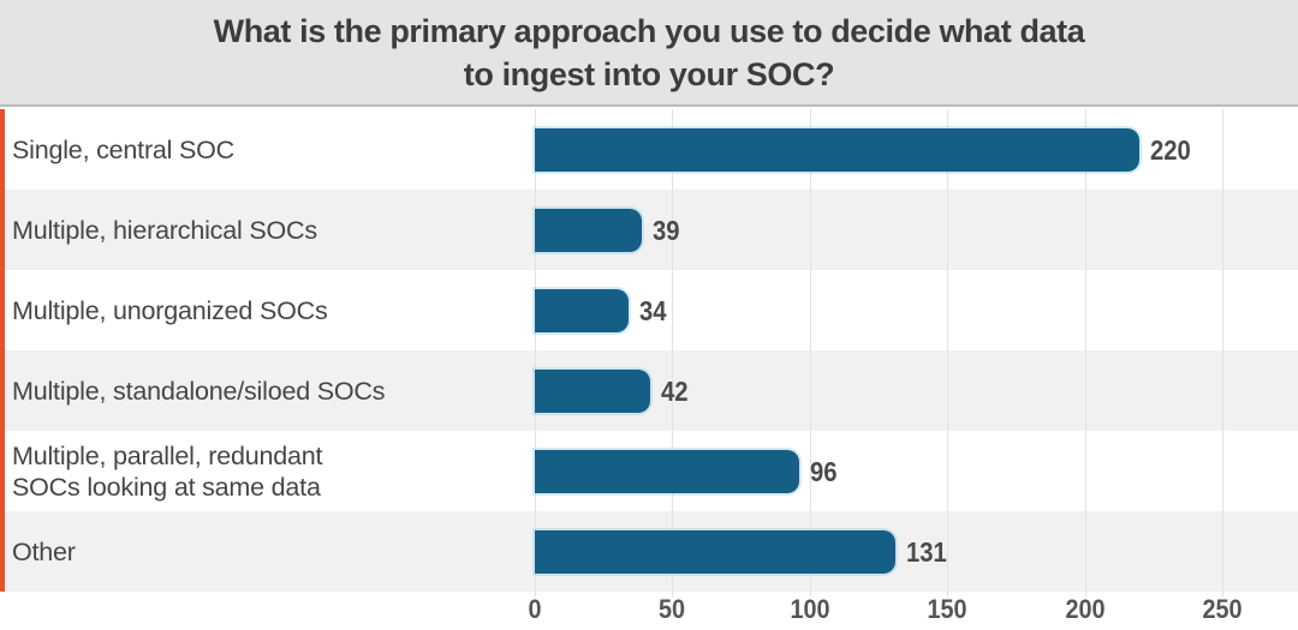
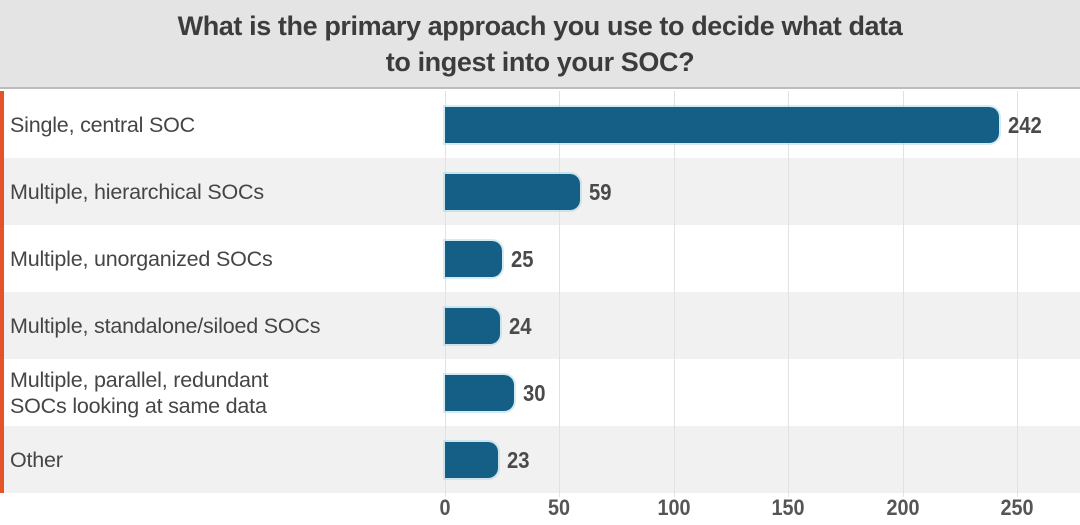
Single, central SOC: 220 -> 242
Multiple, hierarchical SOCs: 39 -> 59
Multiple, unorganized SOCs: 34 -> 25
Multiple, standalone/siloed SOCs: 42 -> 24
Multiple, parallel, redundant SOCs looking at same data: 96 -> 30
Other: 131 -> 23
